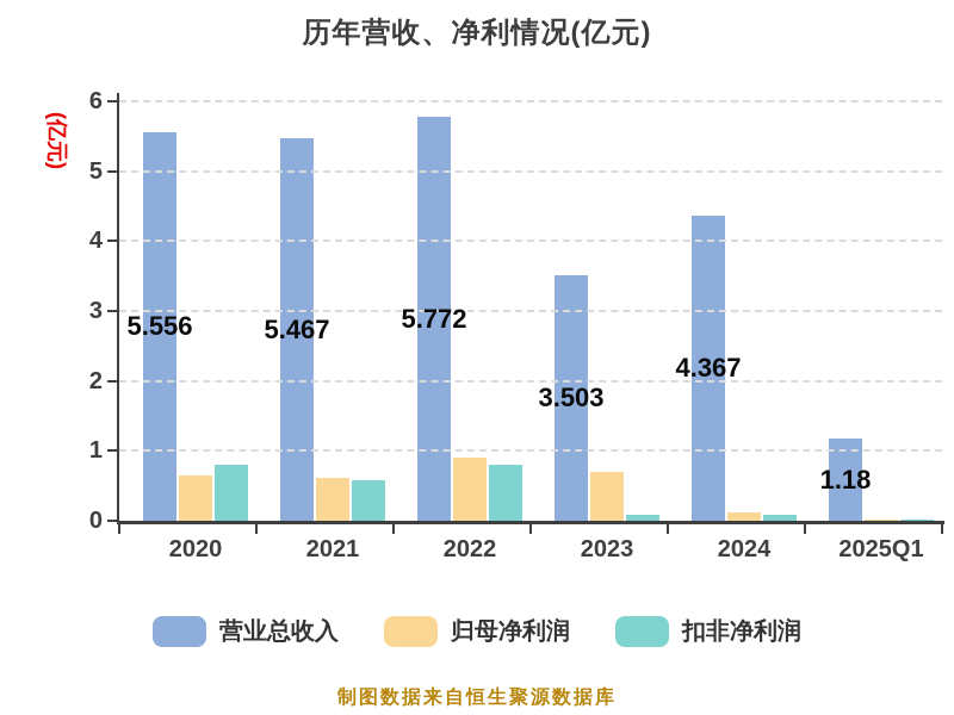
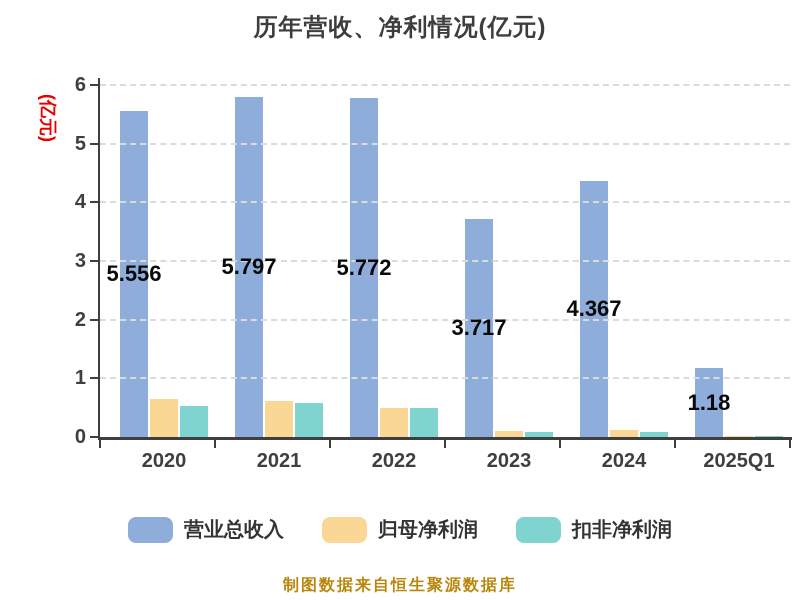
扣非净利润/2020: 0.8 -> 0.5
营业总收入/2021: 5.467 -> 5.797
归母净利润/2022: 0.9 -> 0.5
扣非净利润/2022: 0.8 -> 0.5
营业总收入/2023: 3.503 -> 3.717
归母净利润/2023: 0.7 -> 0.1
